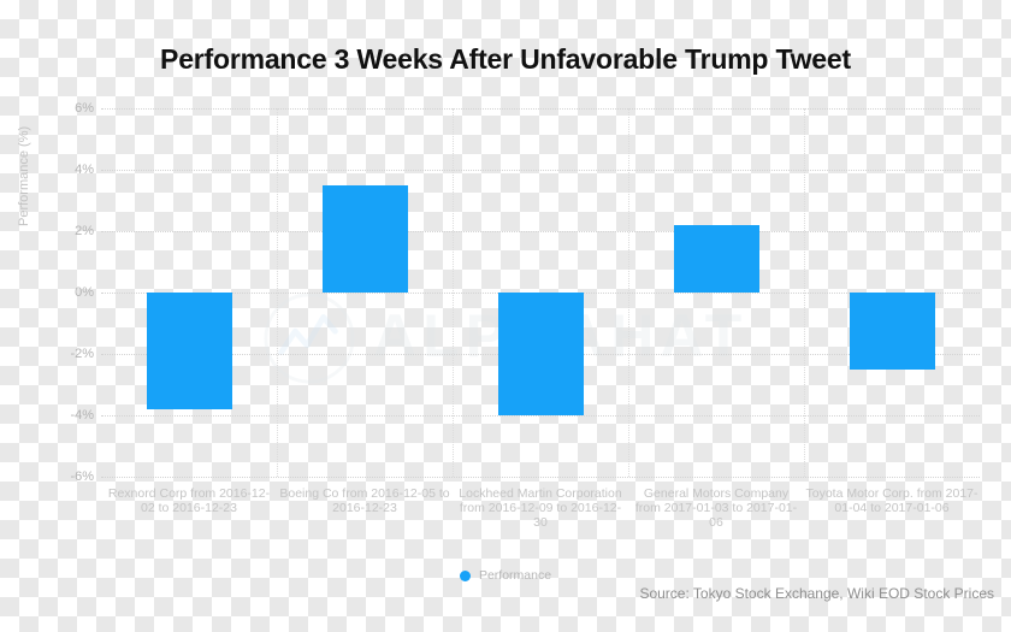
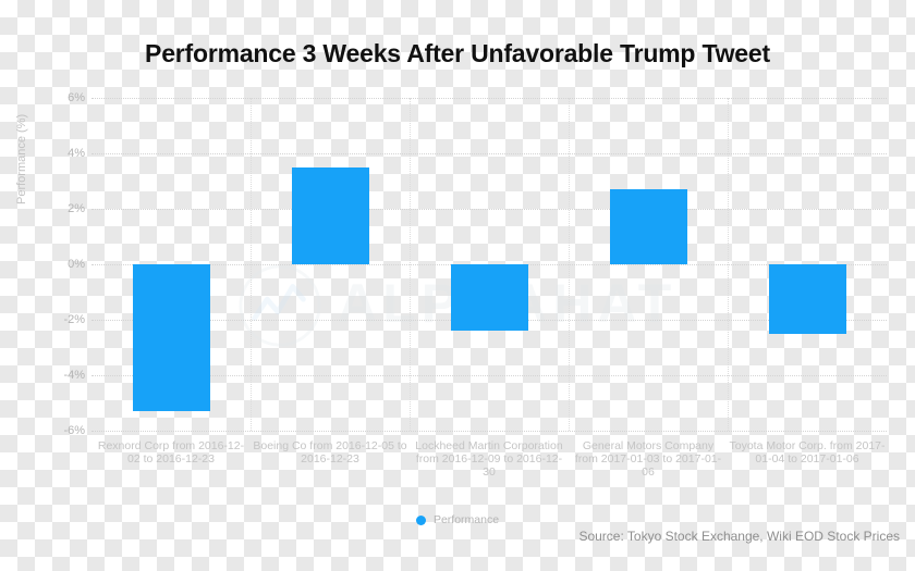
Rexnord Corp from 2016-12-02 to 2016-12-23: -3.8% -> -5.3%
Lockheed Martin Corporation from 2016-12-09 to 2016-12-30: -4.0% -> -2.4%
General Motors Company from 2017-01-03 to 2017-01-06: 2.2% -> 2.7%
